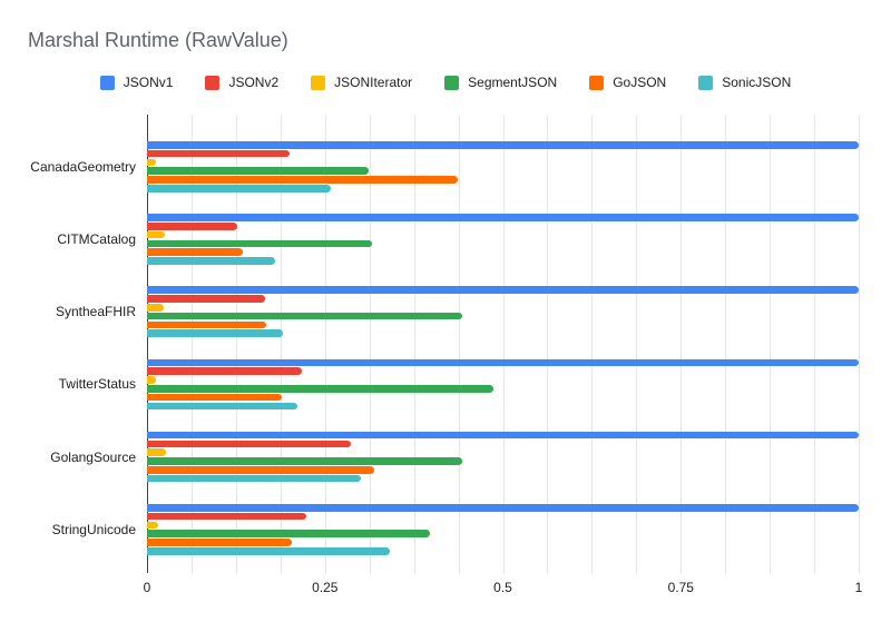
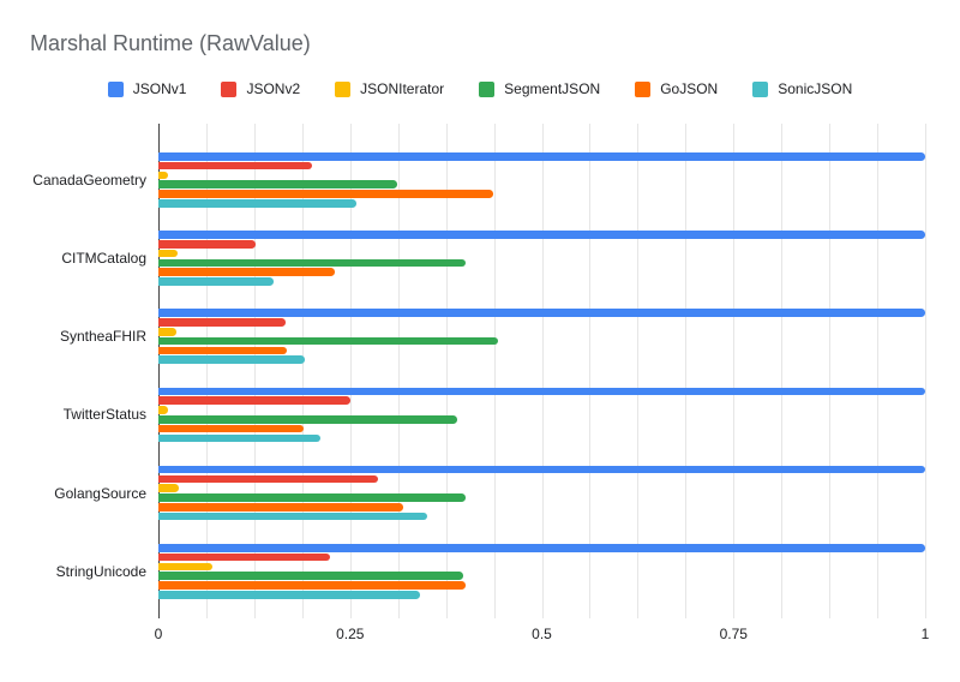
SegmentJSON/CITMCatalog: 0.32 -> 0.40
GoJSON/CITMCatalog: 0.13 -> 0.23
SonicJSON/CITMCatalog: 0.18 -> 0.15
JSONv2/TwitterStatus: 0.22 -> 0.25
SegmentJSON/TwitterStatus: 0.49 -> 0.39
SegmentJSON/GolangSource: 0.44 -> 0.40
SonicJSON/GolangSource: 0.30 -> 0.35
JSONIterator/StringUnicode: 0.02 -> 0.07
GoJSON/StringUnicode: 0.20 -> 0.40
